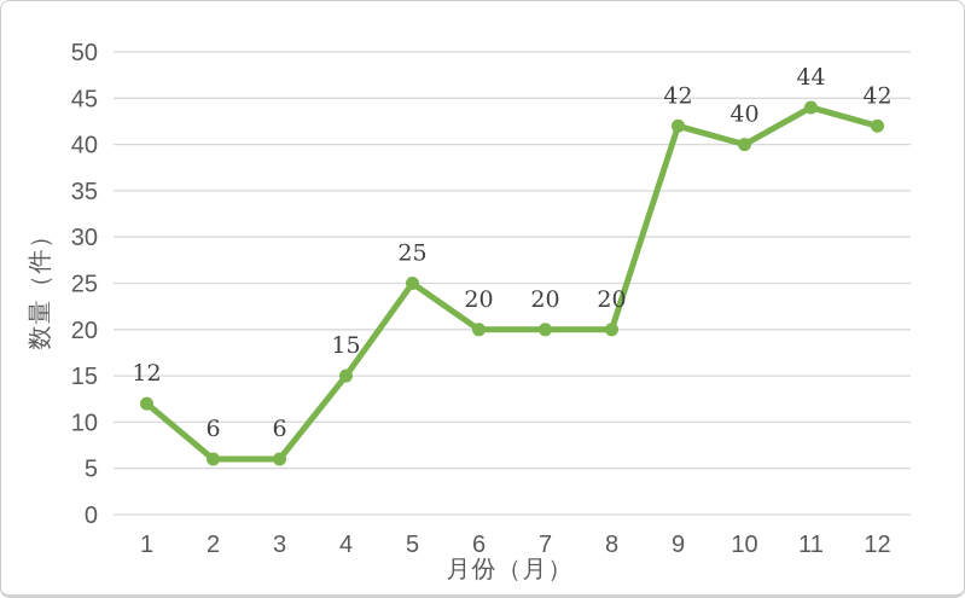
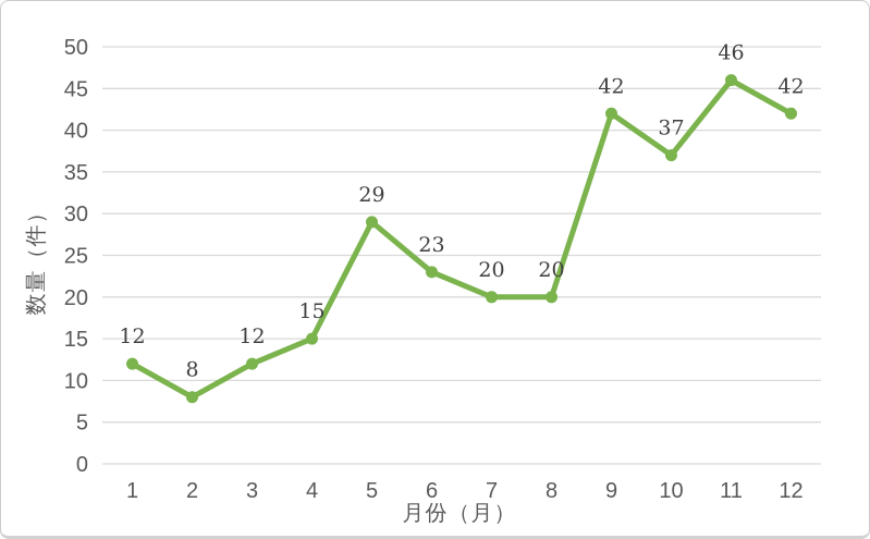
2: 6 -> 8
3: 6 -> 12
5: 25 -> 29
6: 20 -> 23
10: 40 -> 37
11: 44 -> 46
